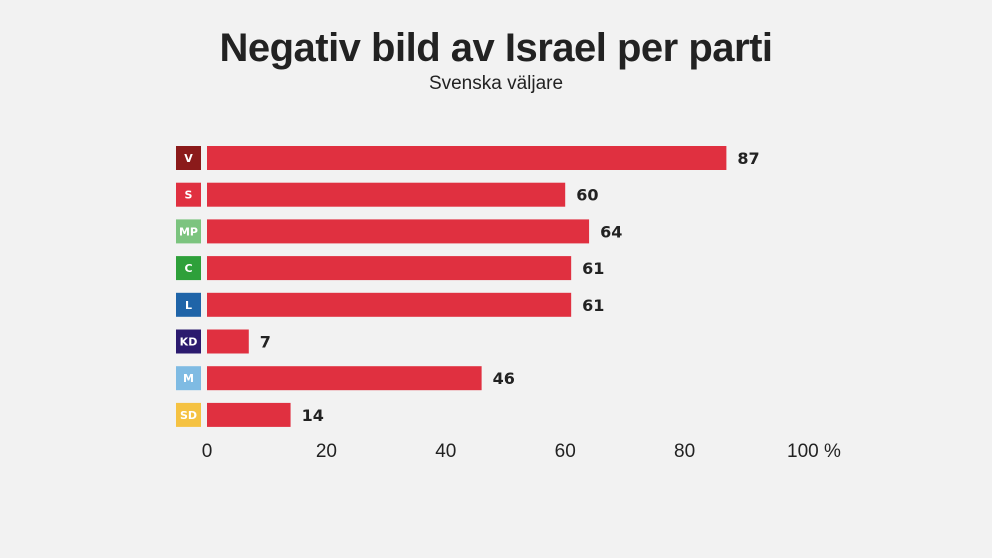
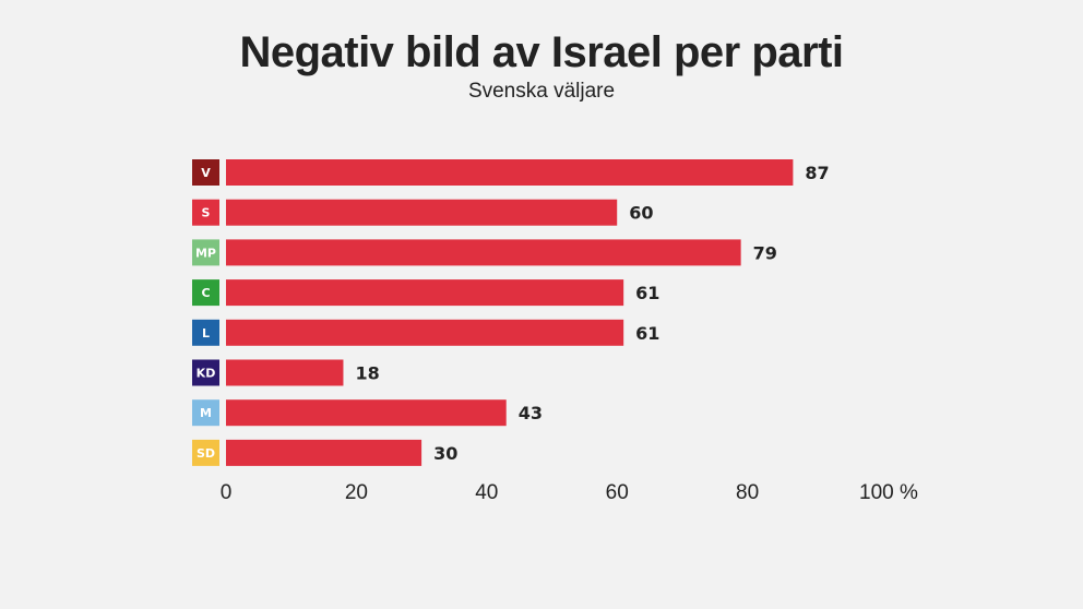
MP: 64 -> 79
KD: 7 -> 18
M: 46 -> 43
SD: 14 -> 30
